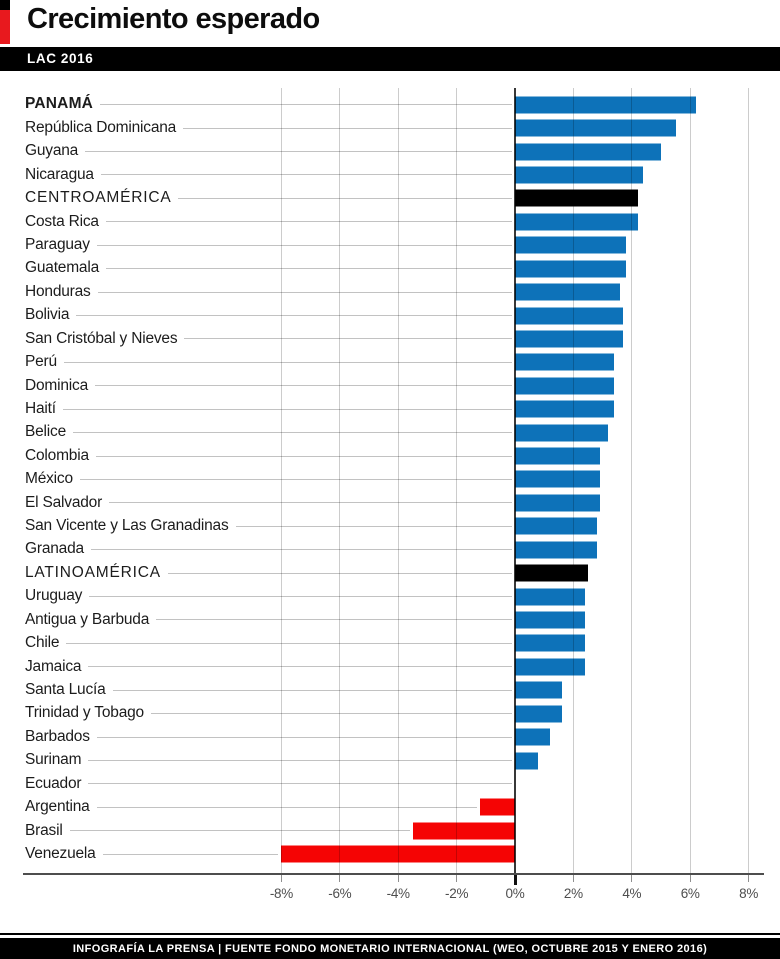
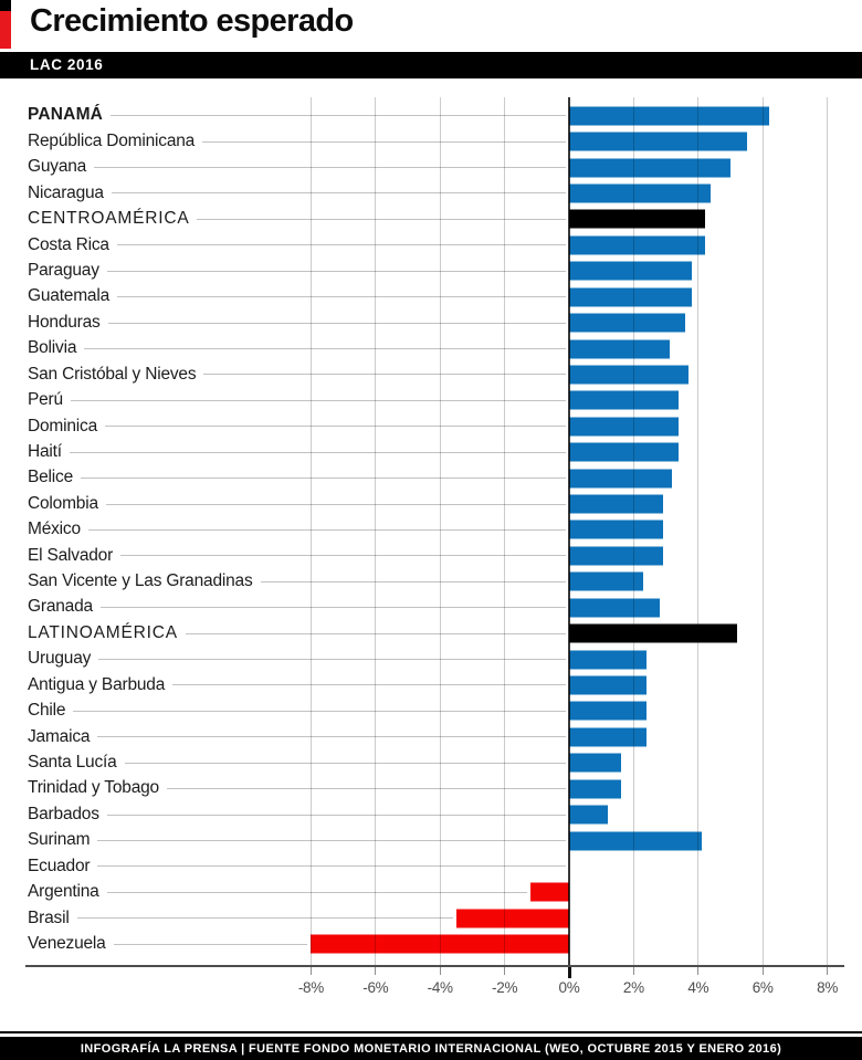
Bolivia: 3.7% -> 3.1%
San Vicente y Las Granadinas: 2.8% -> 2.3%
LATINOAMÉRICA: 2.5% -> 5.2%
Surinam: 0.8% -> 4.1%
